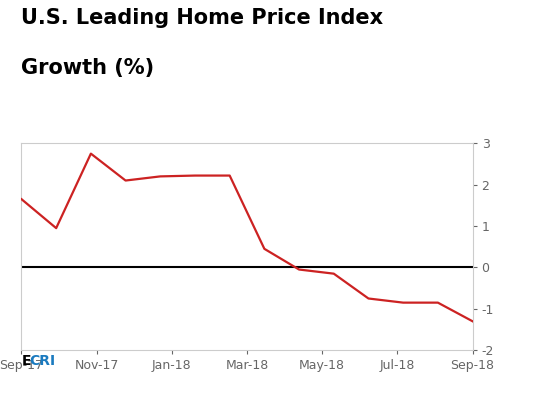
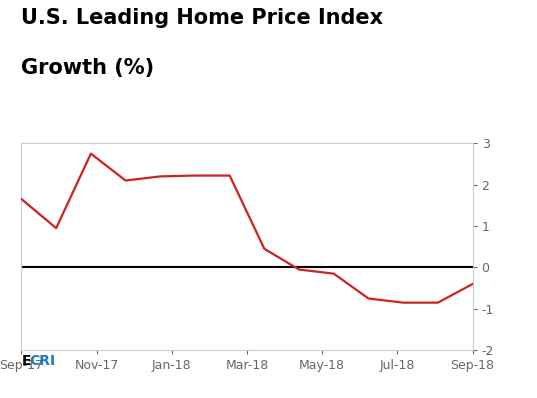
Sep-18: -1.30 -> -0.40
